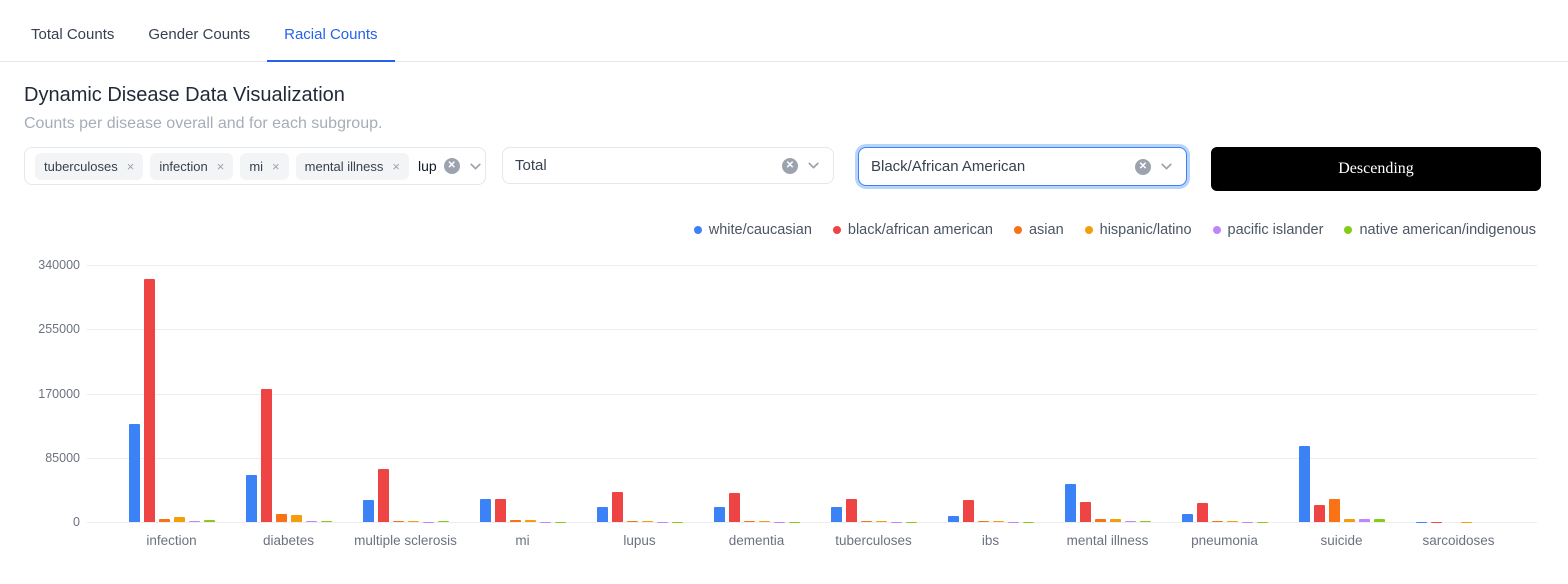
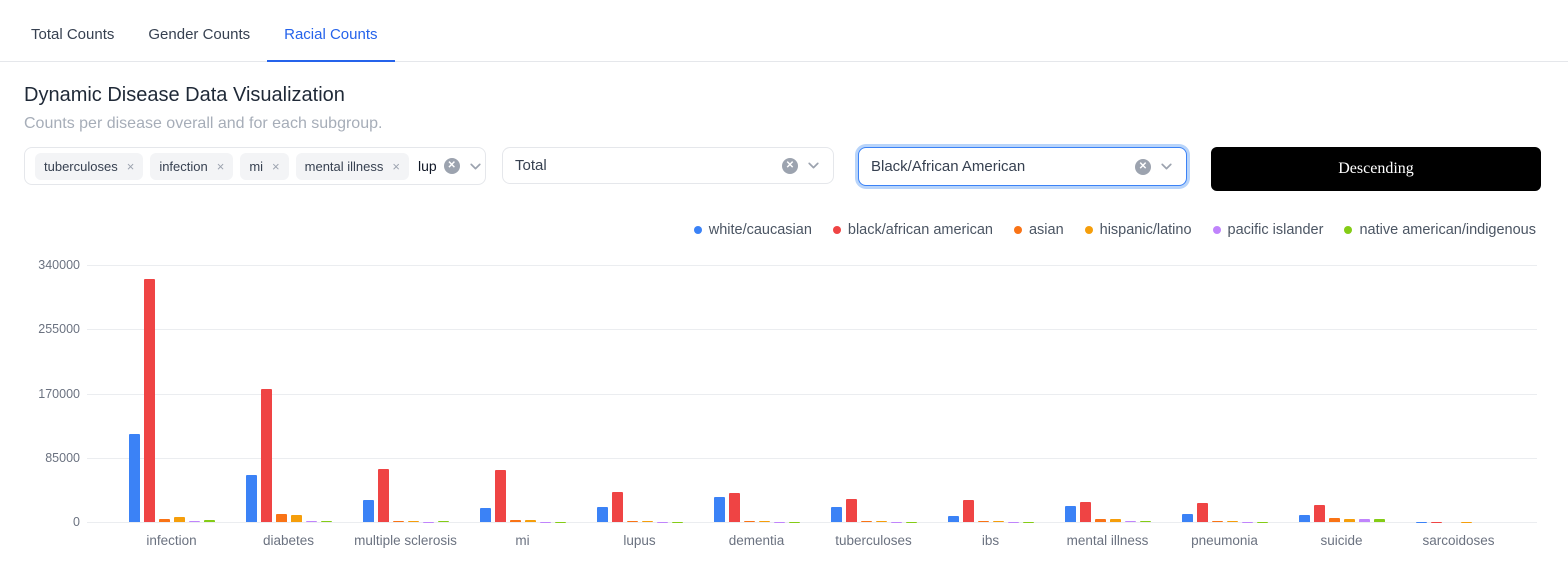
white/caucasian/infection: 130000 -> 120000
white/caucasian/mi: 30000 -> 20000
black/african american/mi: 30000 -> 70000
white/caucasian/dementia: 20000 -> 30000
white/caucasian/mental illness: 50000 -> 20000
white/caucasian/suicide: 100000 -> 10000
asian/suicide: 30000 -> 10000
